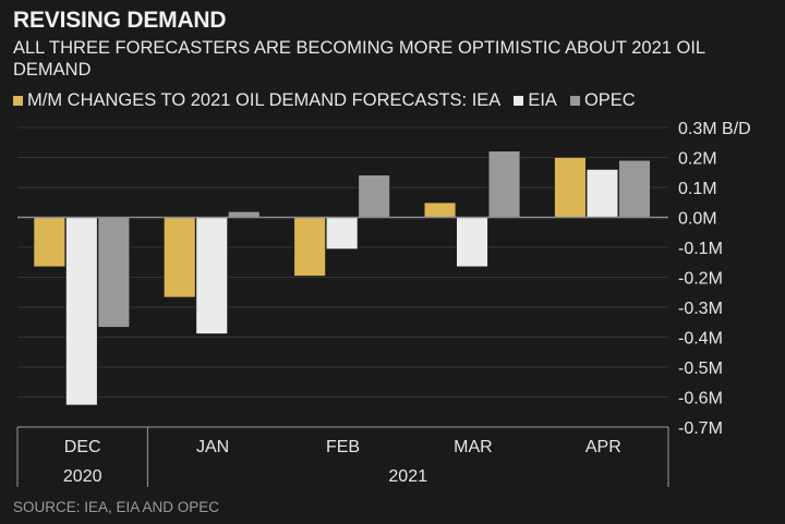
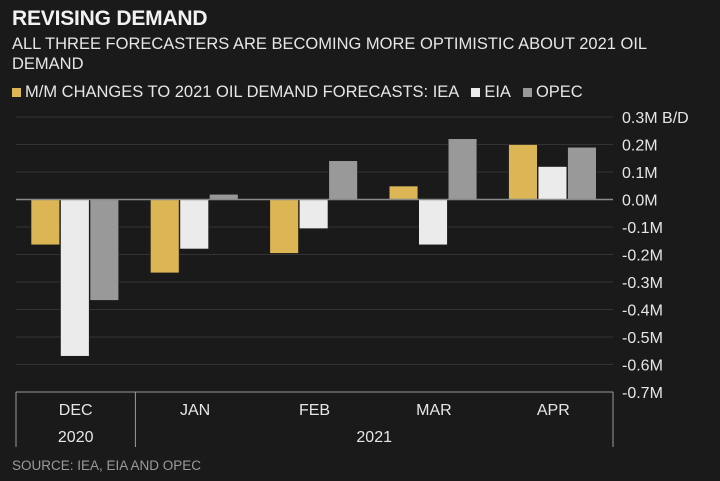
EIA/DEC: -0.63M -> -0.57M
EIA/JAN: -0.39M -> -0.18M
EIA/APR: 0.16M -> 0.12M
